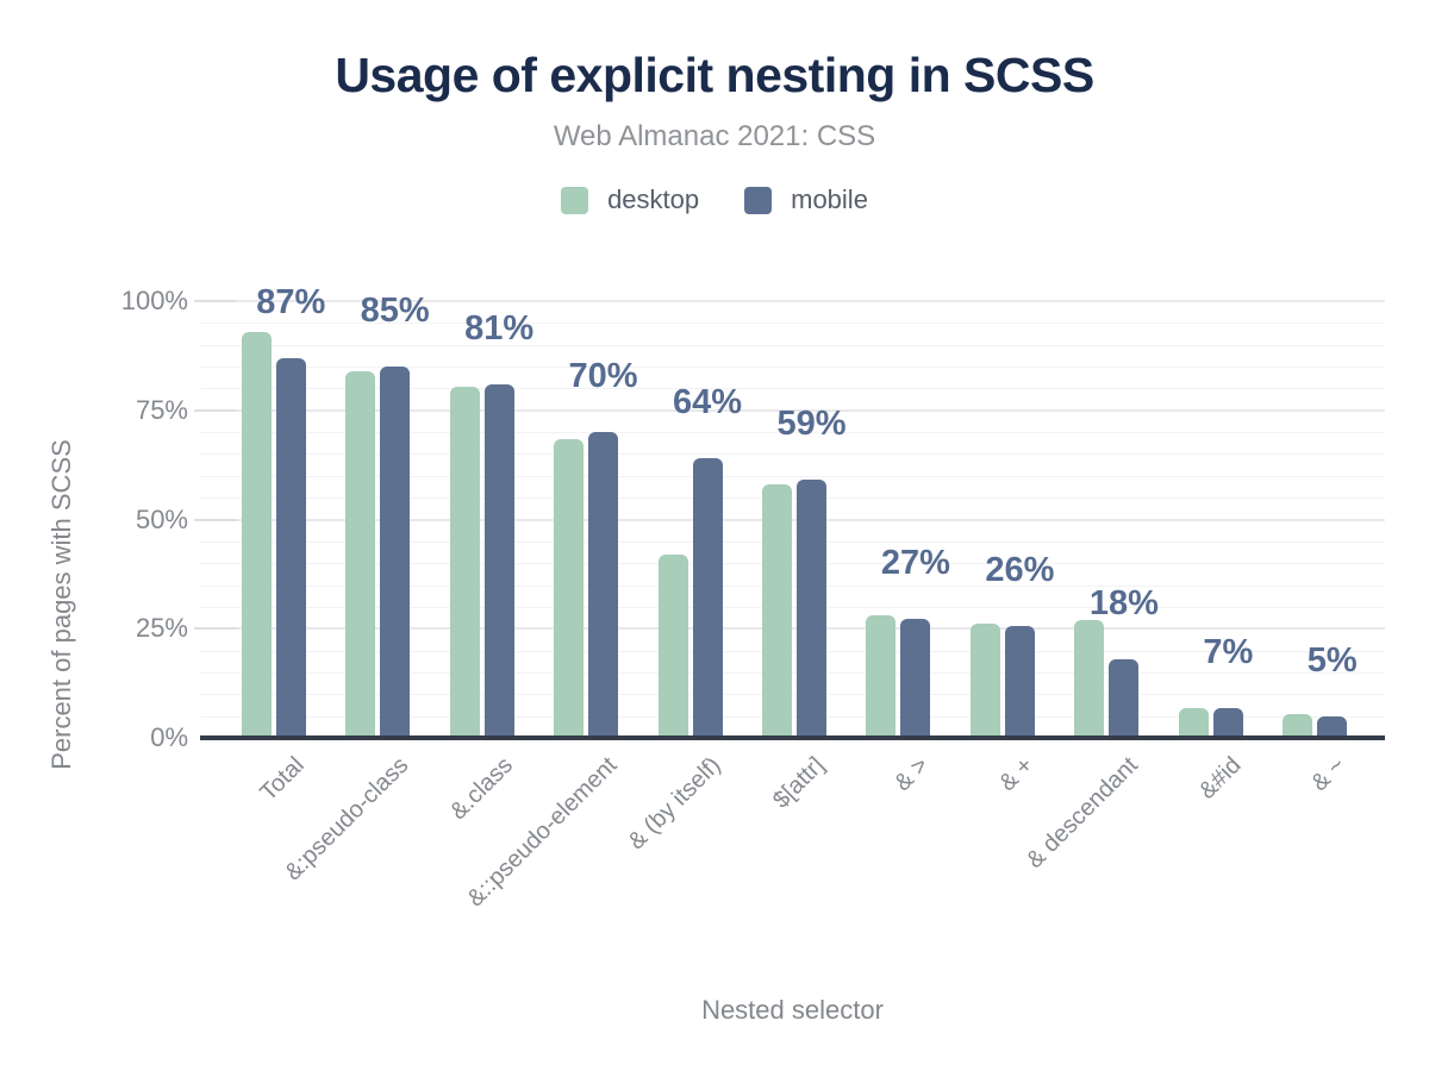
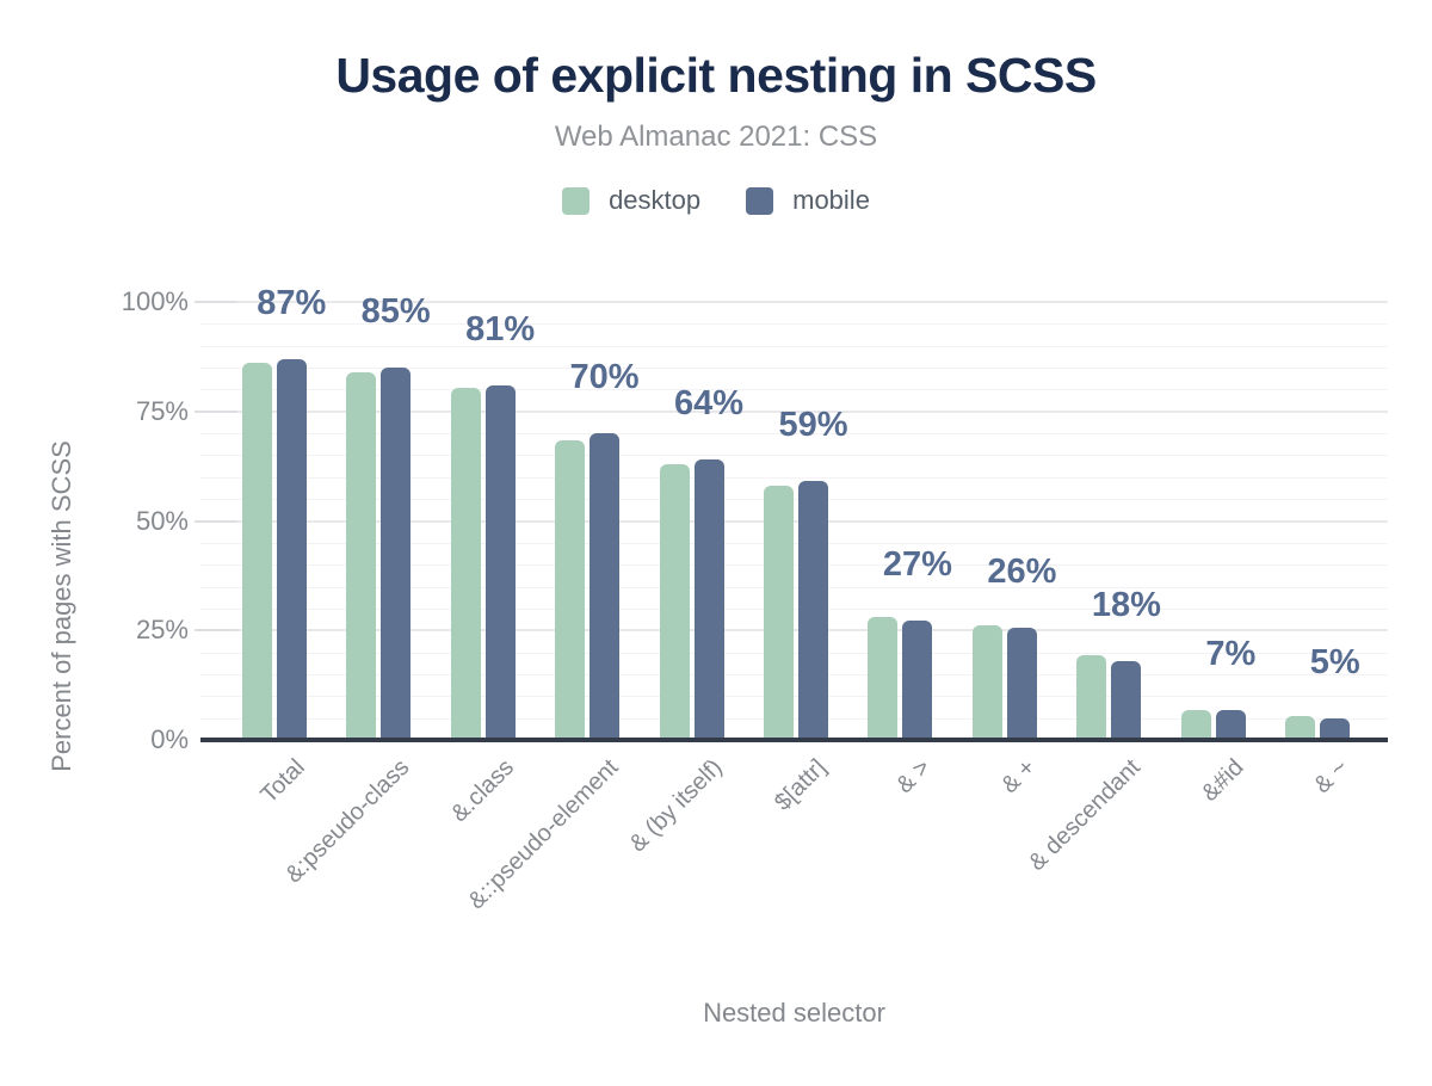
desktop/Total: 93% -> 86%
desktop/& (by itself): 42% -> 63%
desktop/& descendant: 27% -> 19%
